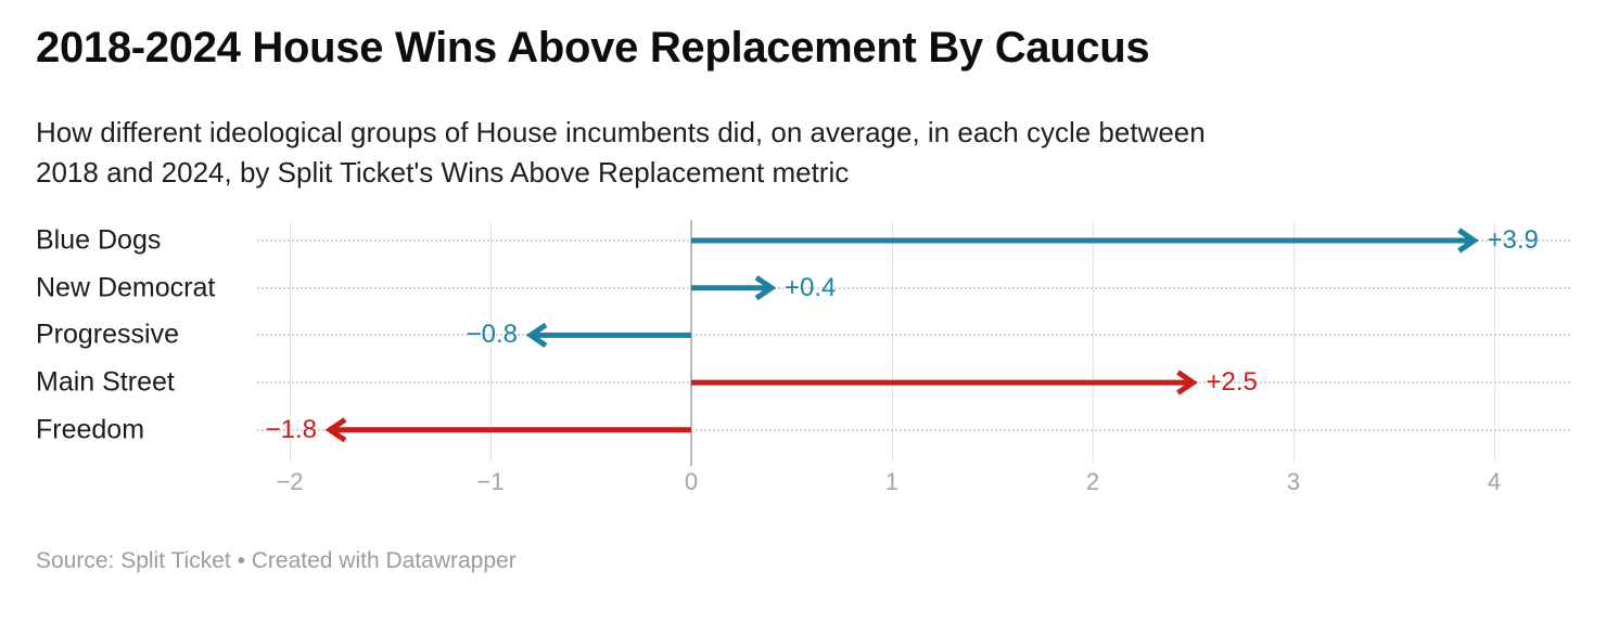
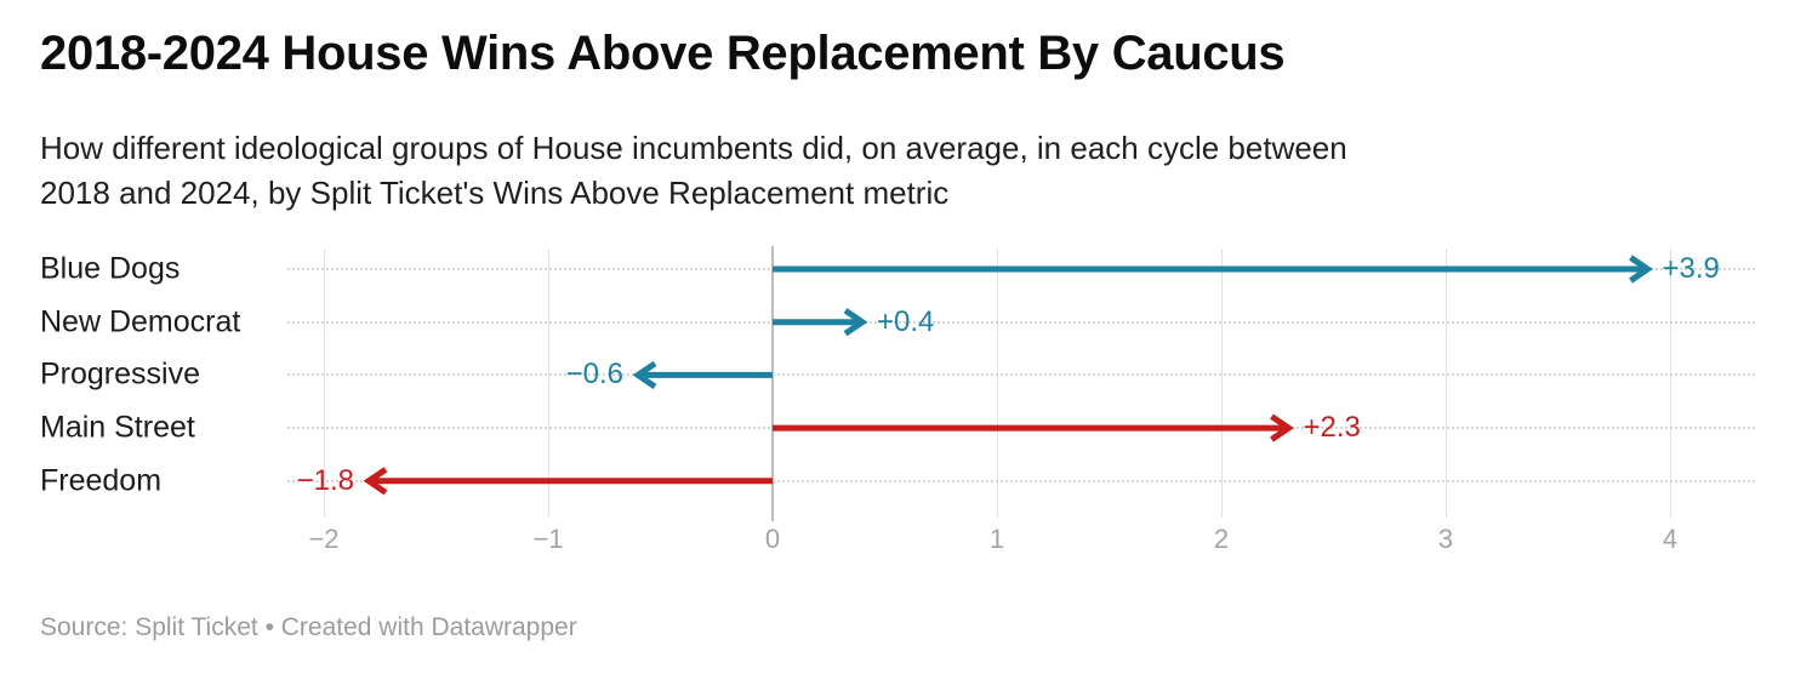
Progressive: −0.8 -> −0.6
Main Street: +2.5 -> +2.3
